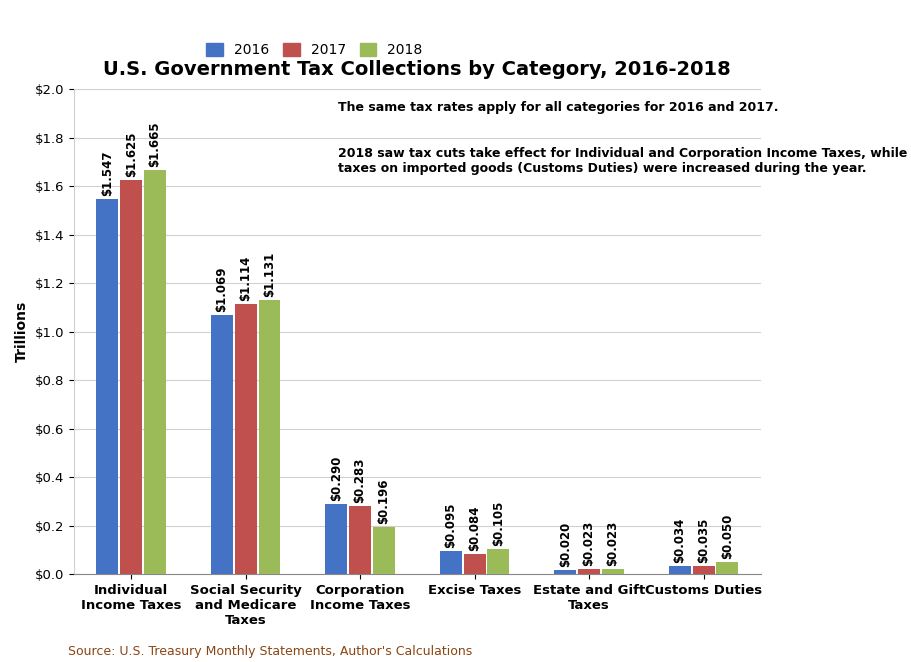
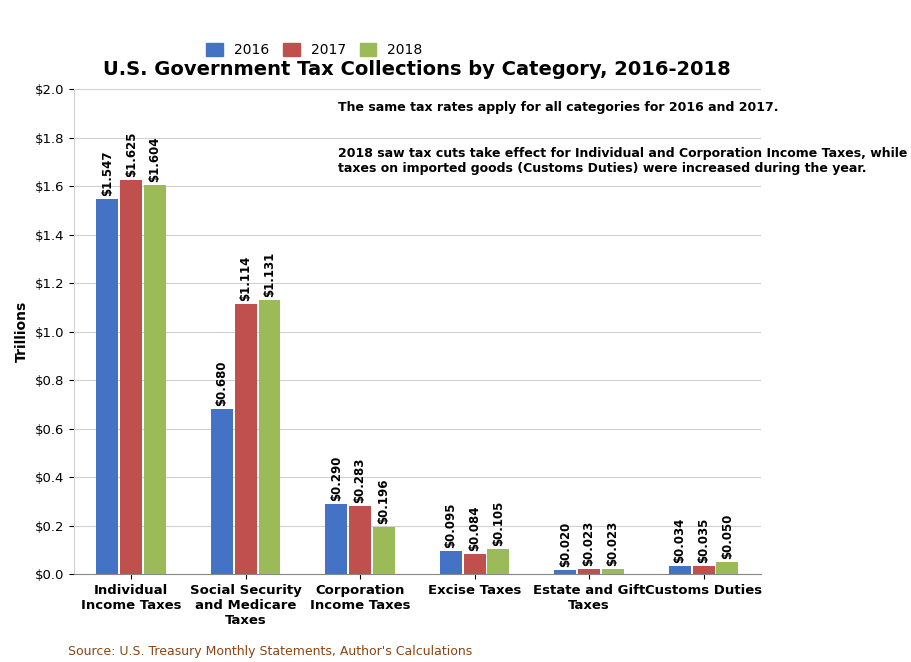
2018/Individual Income Taxes: $1.665 -> $1.604
2016/Social Security and Medicare Taxes: $1.069 -> $0.680
